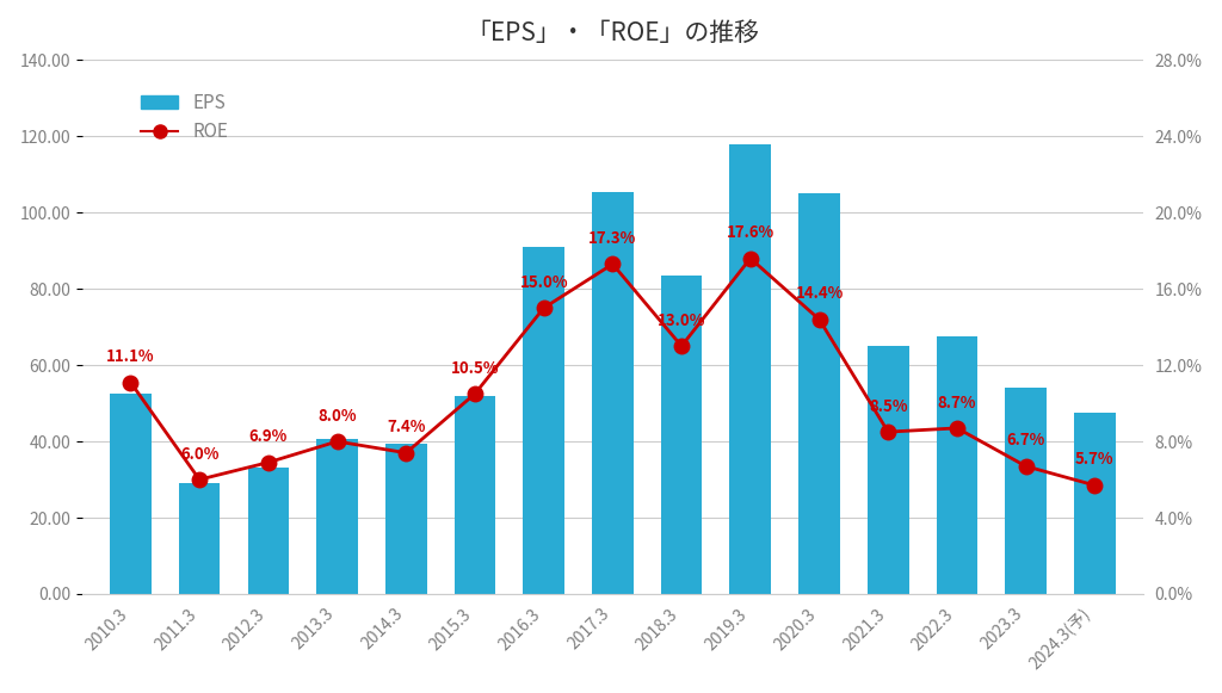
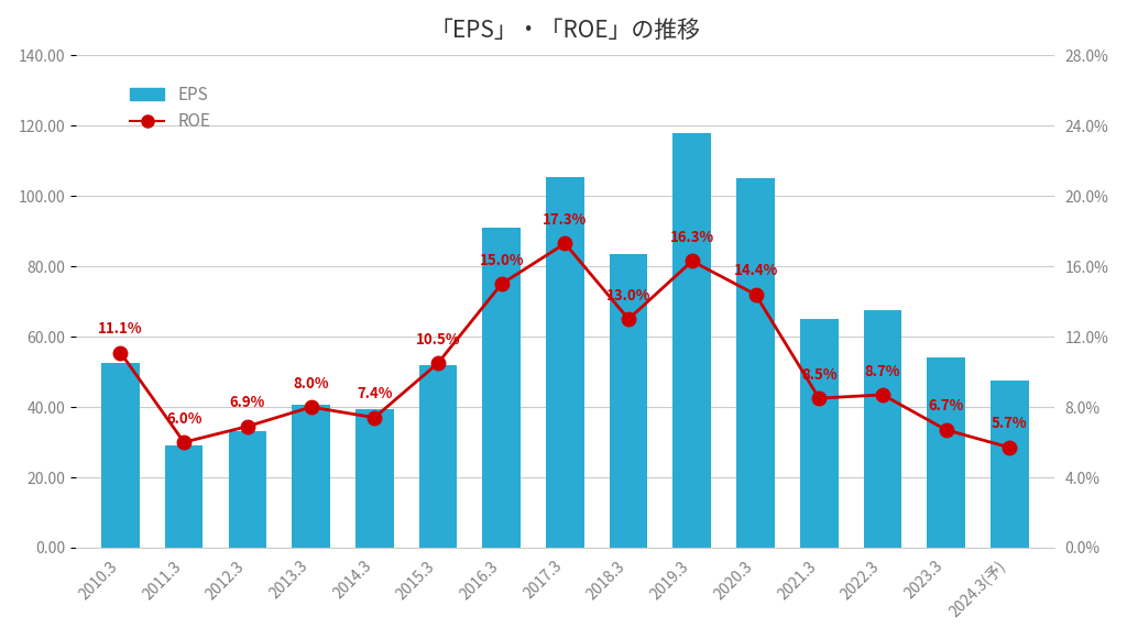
ROE/2019.3: 17.6% -> 16.3%
